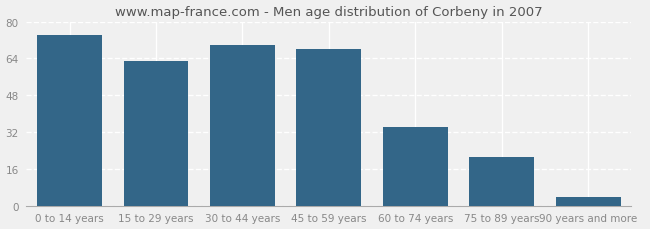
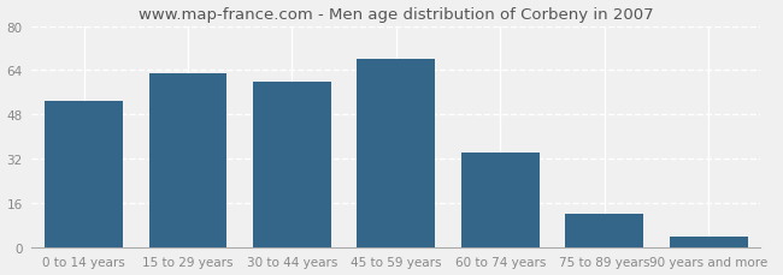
0 to 14 years: 74 -> 53
30 to 44 years: 70 -> 60
75 to 89 years: 21 -> 12
